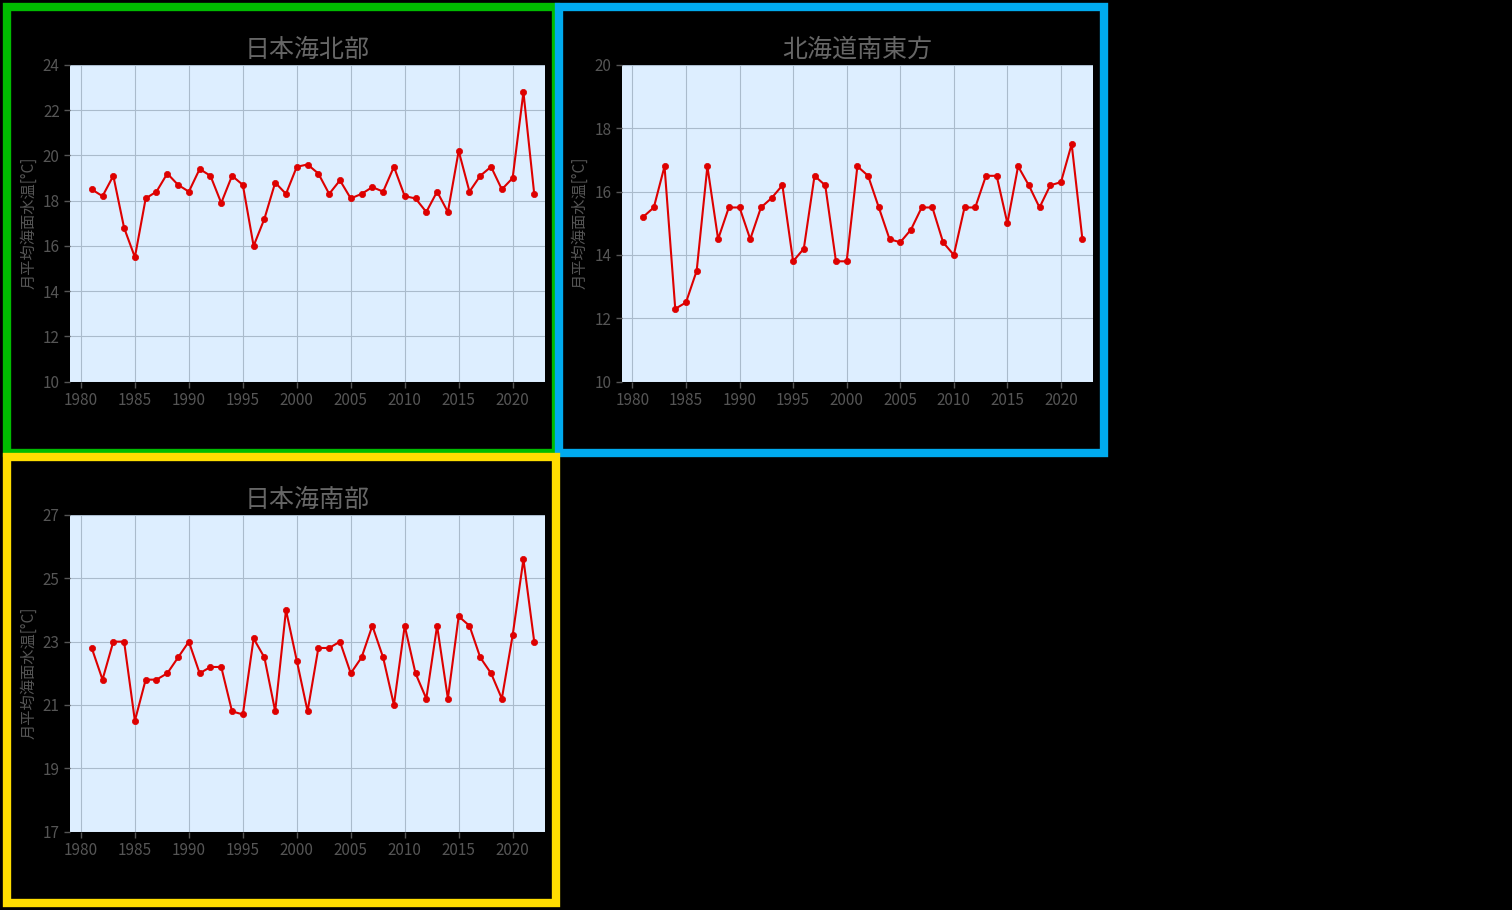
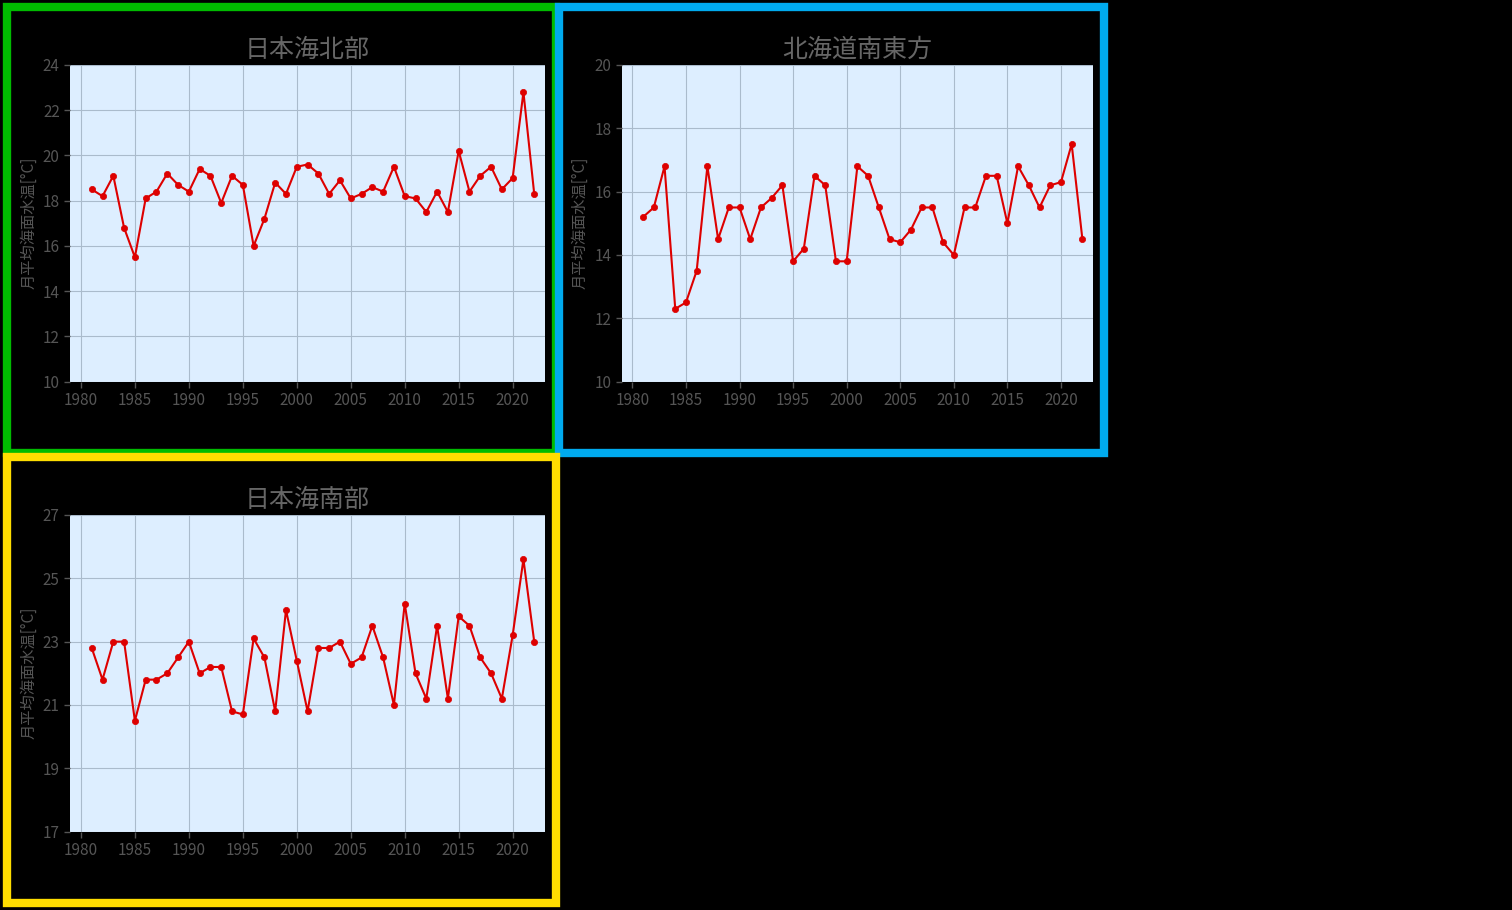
日本海南部/2005: 22.0 -> 22.3
日本海南部/2010: 23.5 -> 24.2
